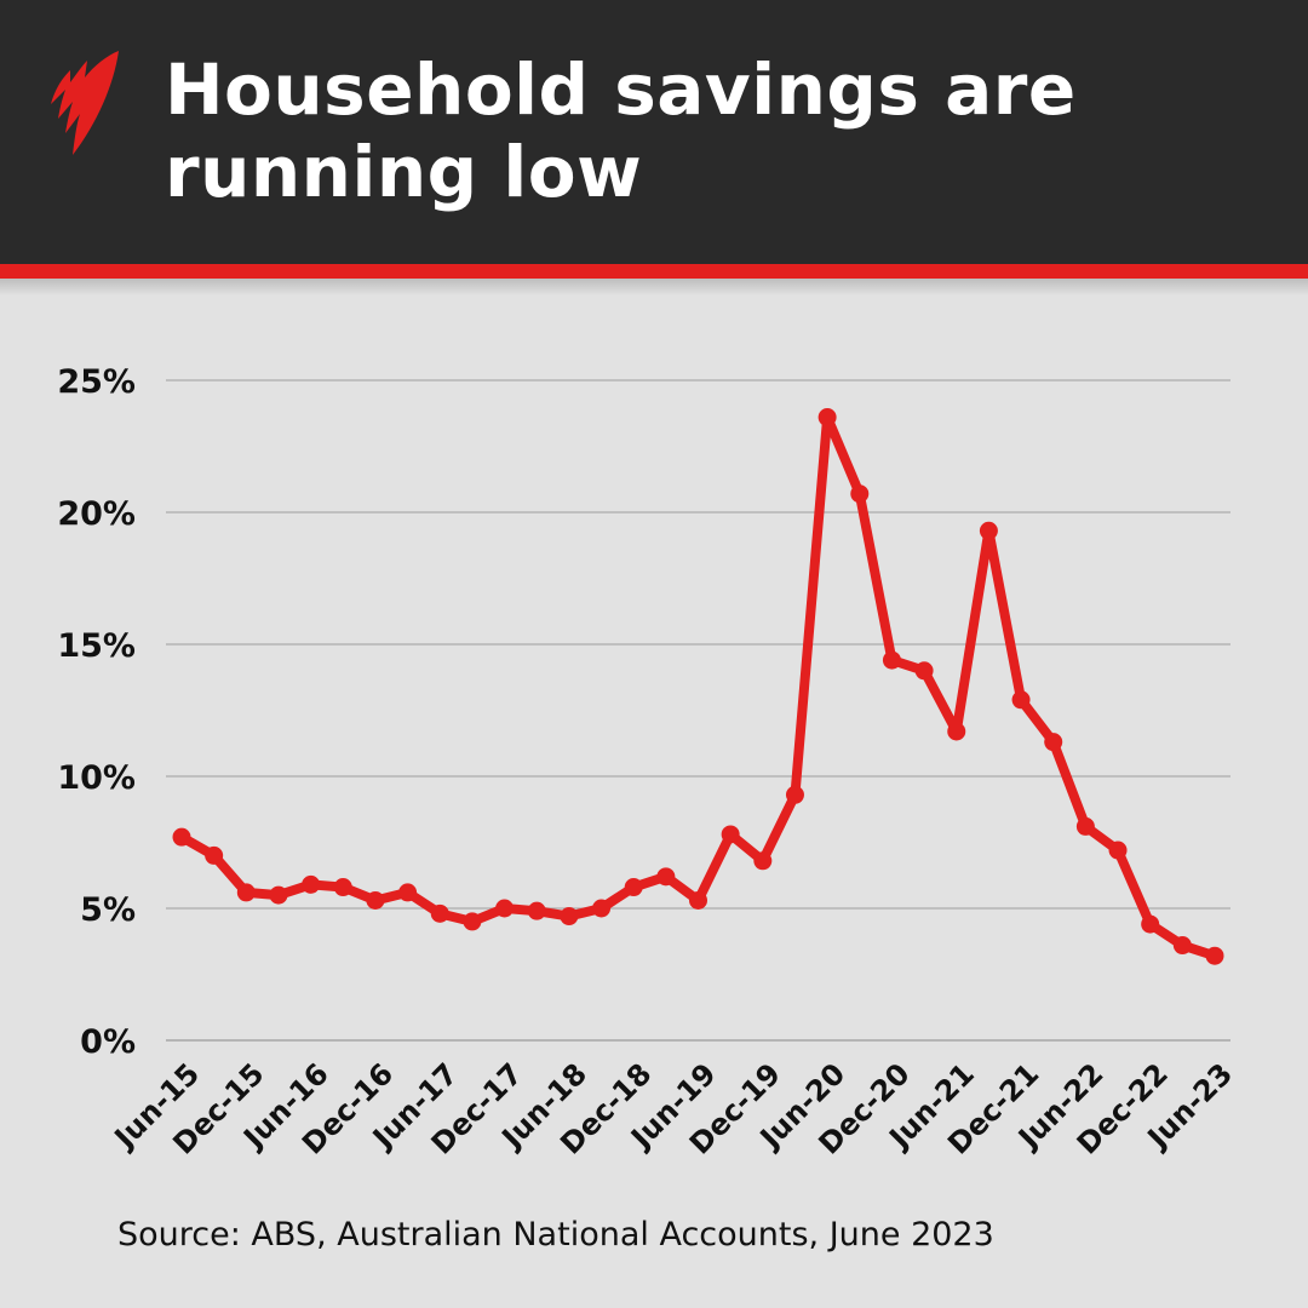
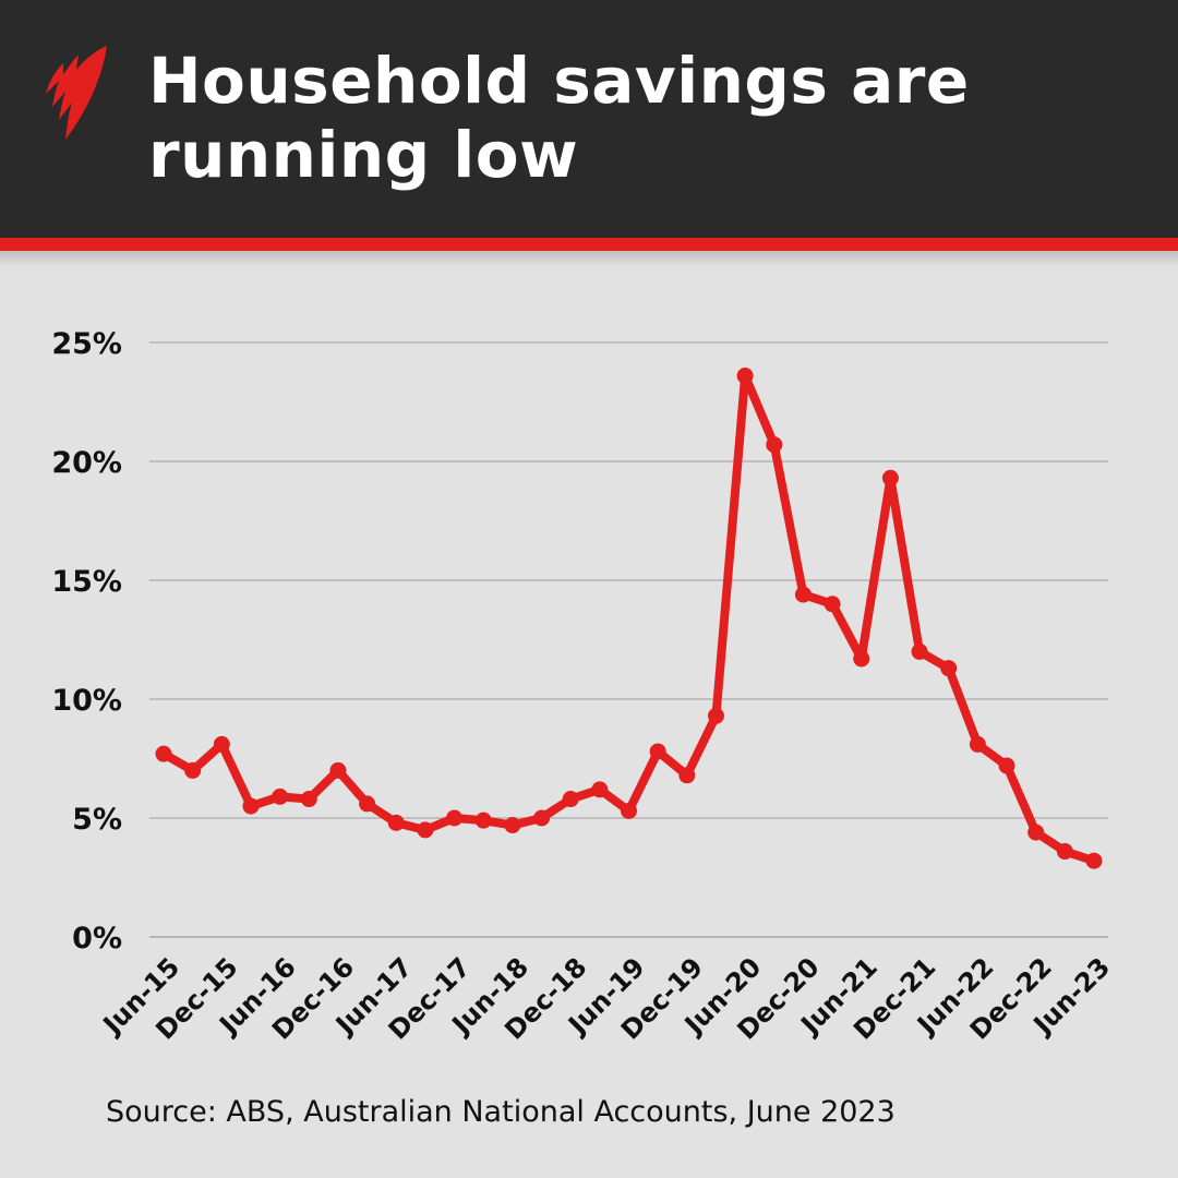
Dec-15: 5.6% -> 8.1%
Dec-16: 5.3% -> 7.0%
Dec-21: 12.9% -> 12.0%
